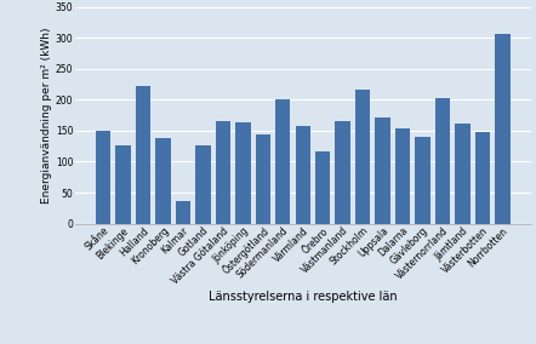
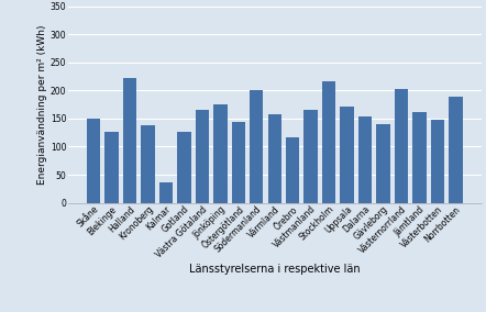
Jönköping: 163 -> 176
Norrbotten: 307 -> 188
